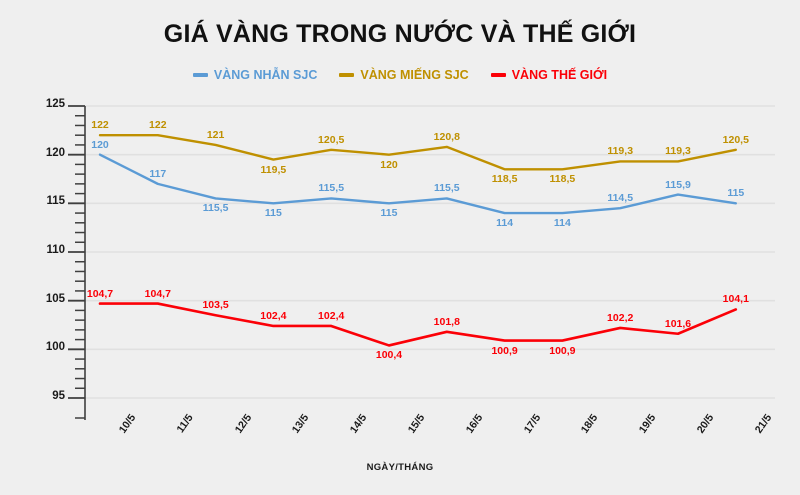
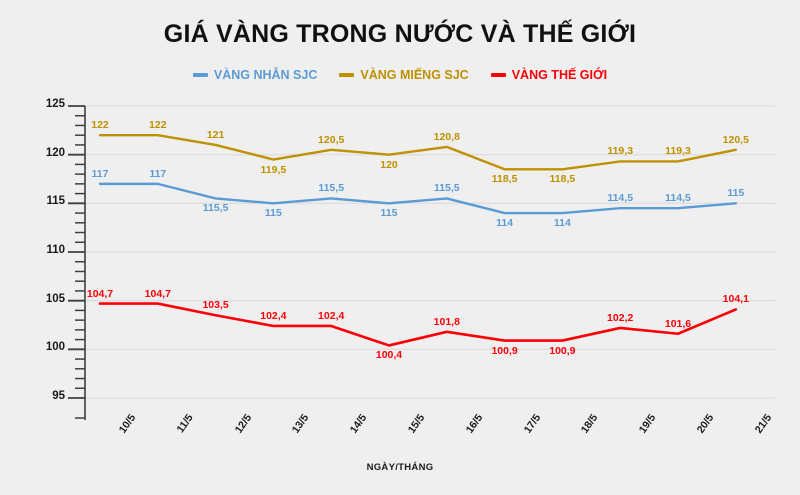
VÀNG NHẪN SJC/10/5: 120 -> 117
VÀNG NHẪN SJC/20/5: 115,9 -> 114,5
